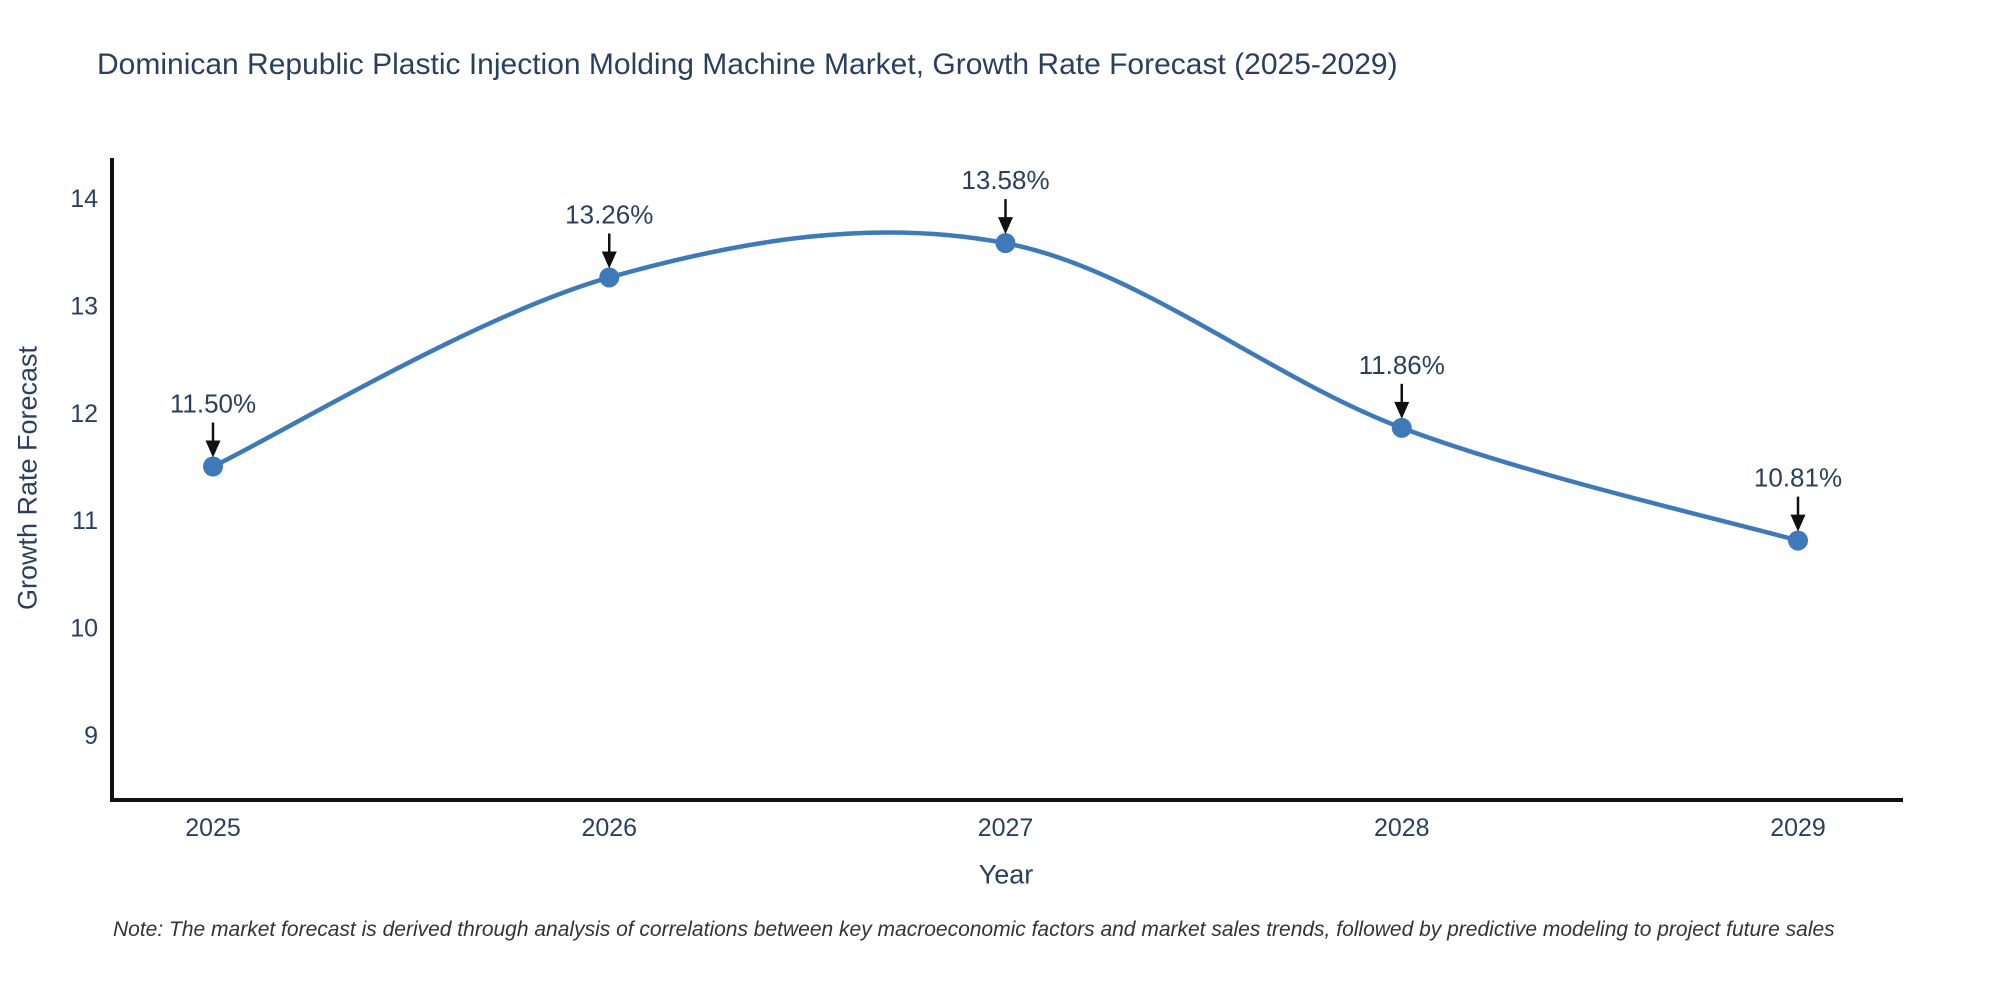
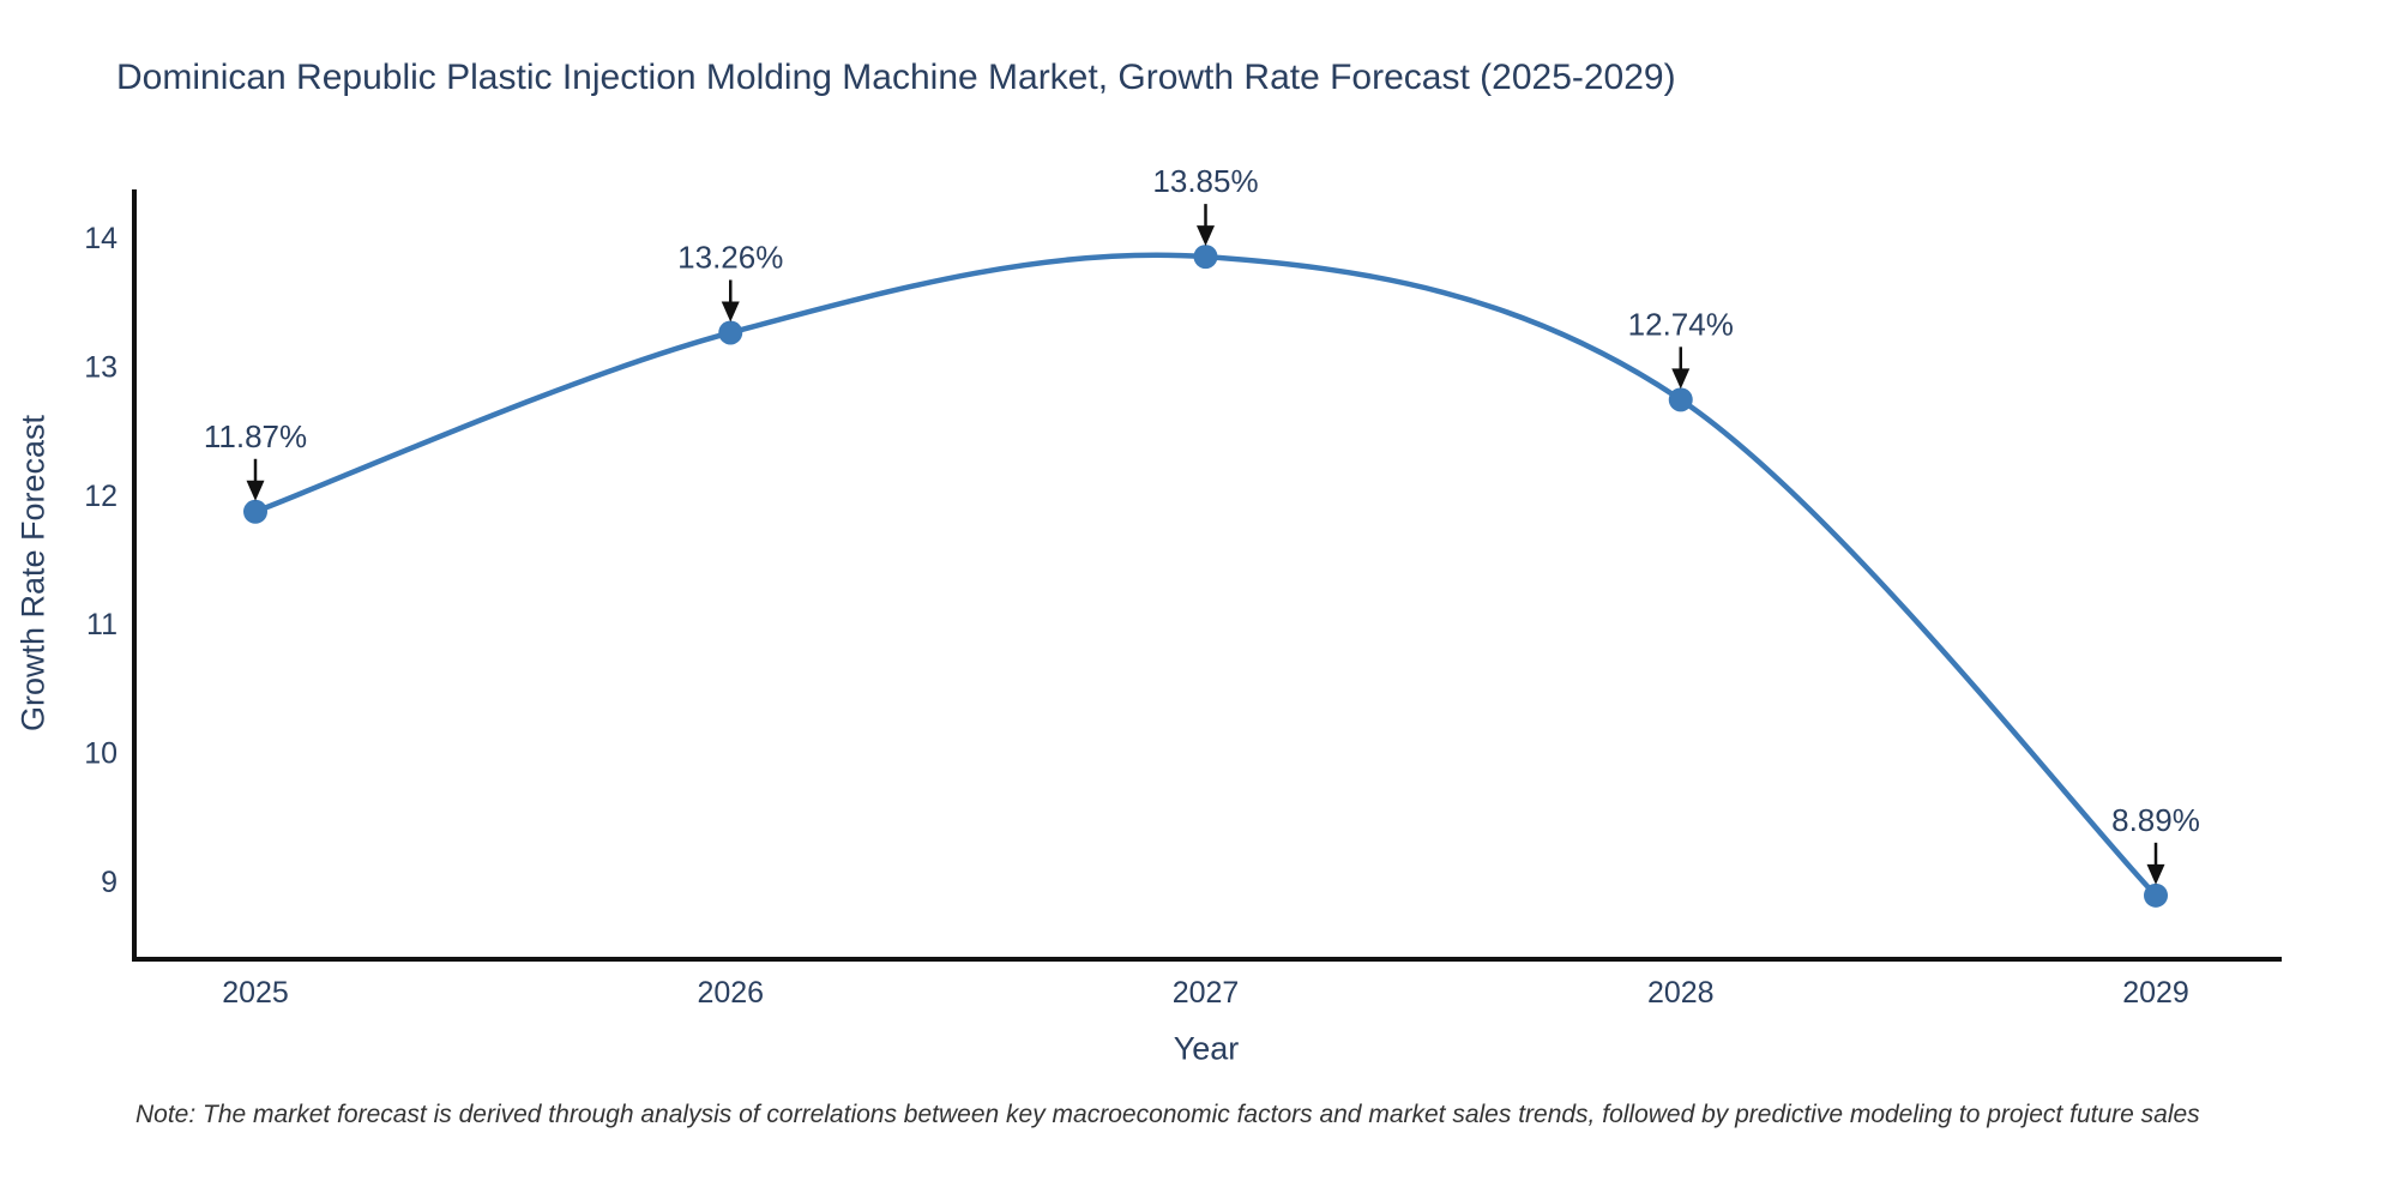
2025: 11.50% -> 11.87%
2027: 13.58% -> 13.85%
2028: 11.86% -> 12.74%
2029: 10.81% -> 8.89%
